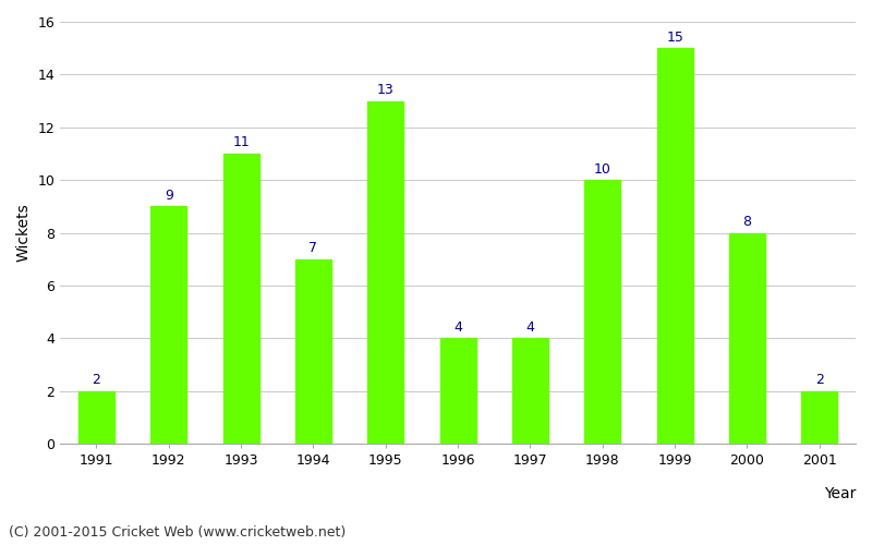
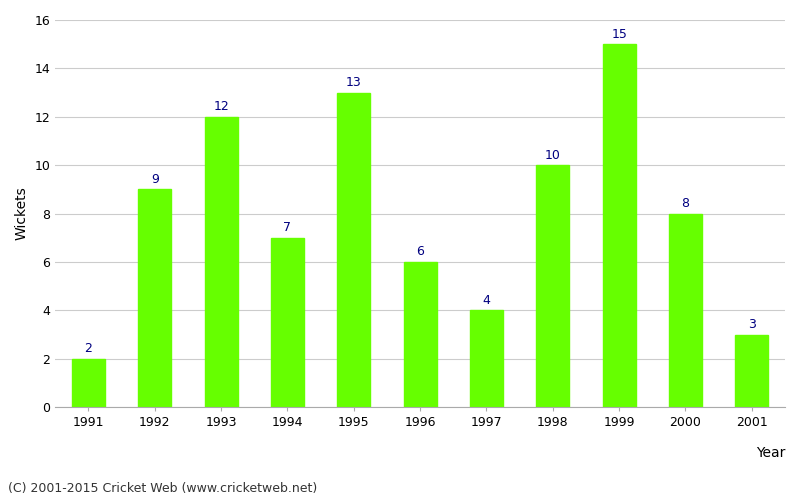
1993: 11 -> 12
1996: 4 -> 6
2001: 2 -> 3
